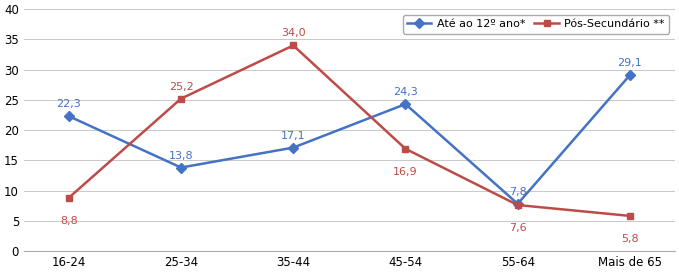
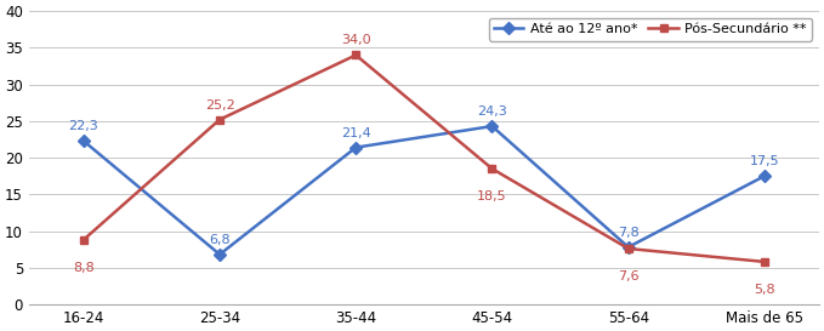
Até ao 12º ano*/25-34: 13,8 -> 6,8
Até ao 12º ano*/35-44: 17,1 -> 21,4
Pós-Secundário **/45-54: 16,9 -> 18,5
Até ao 12º ano*/Mais de 65: 29,1 -> 17,5
